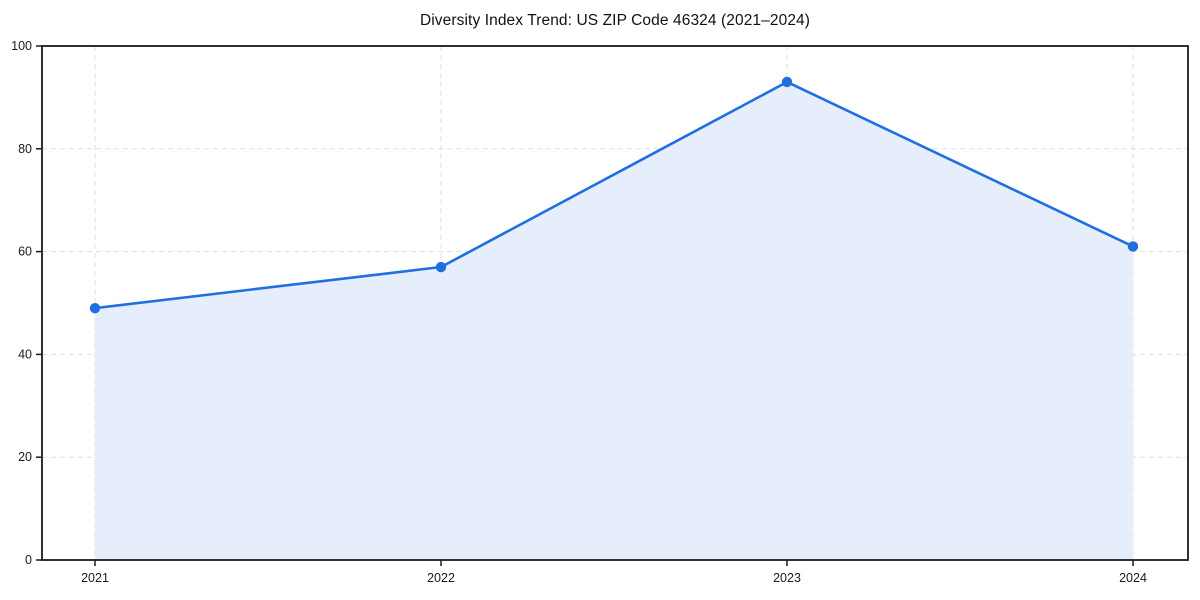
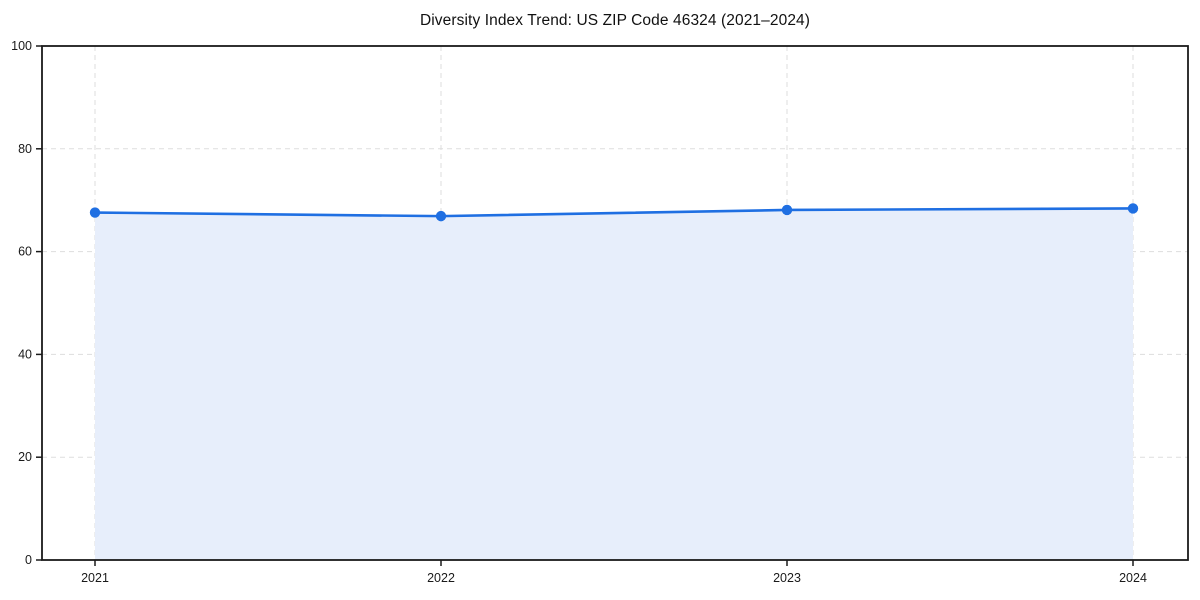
2021: 49 -> 68
2022: 57 -> 67
2023: 93 -> 68
2024: 61 -> 68
